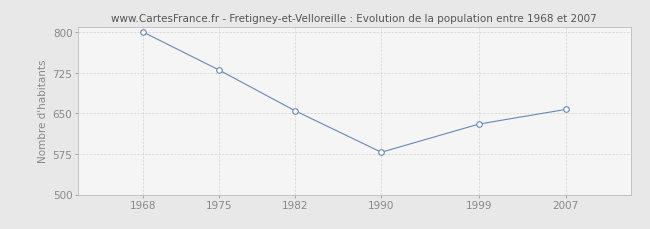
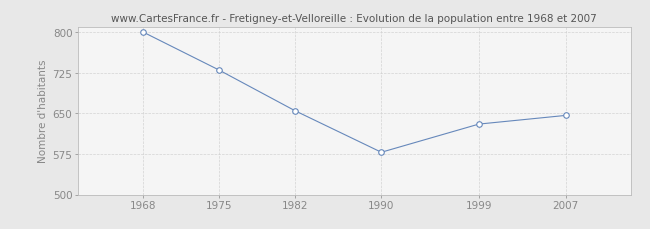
2007: 657 -> 646
